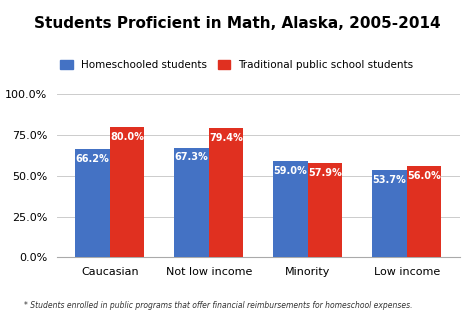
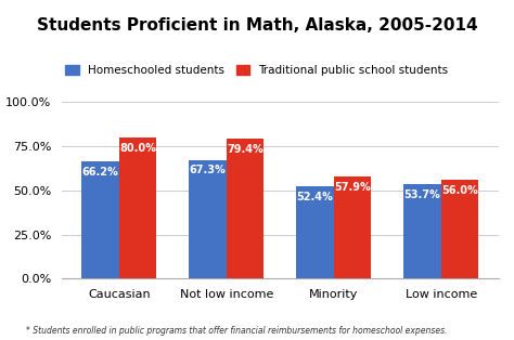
Homeschooled students/Minority: 59.0% -> 52.4%
